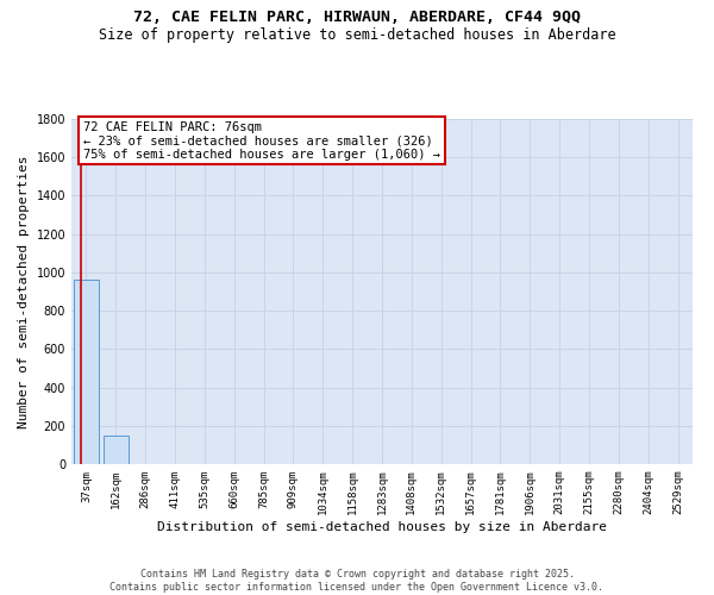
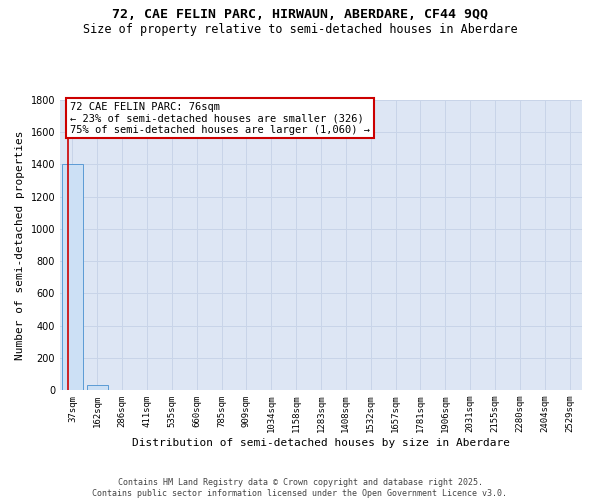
37sqm: 960 -> 1400
162sqm: 150 -> 30
